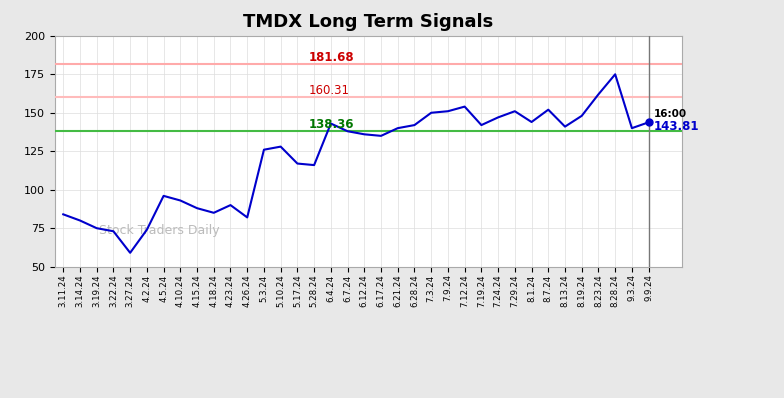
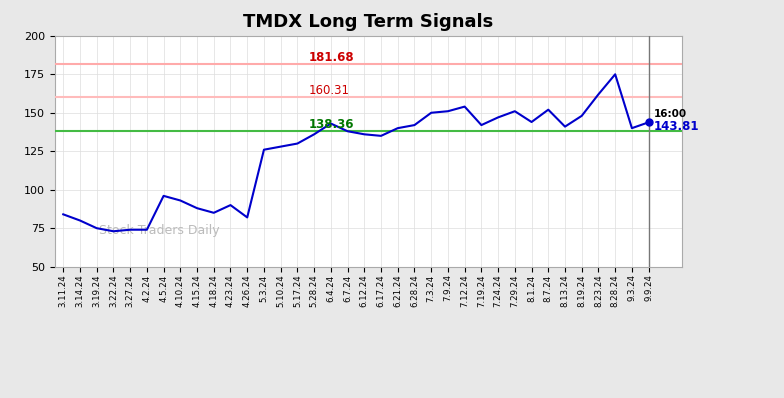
3.27.24: 59 -> 74
5.17.24: 117 -> 130
5.28.24: 116 -> 136
